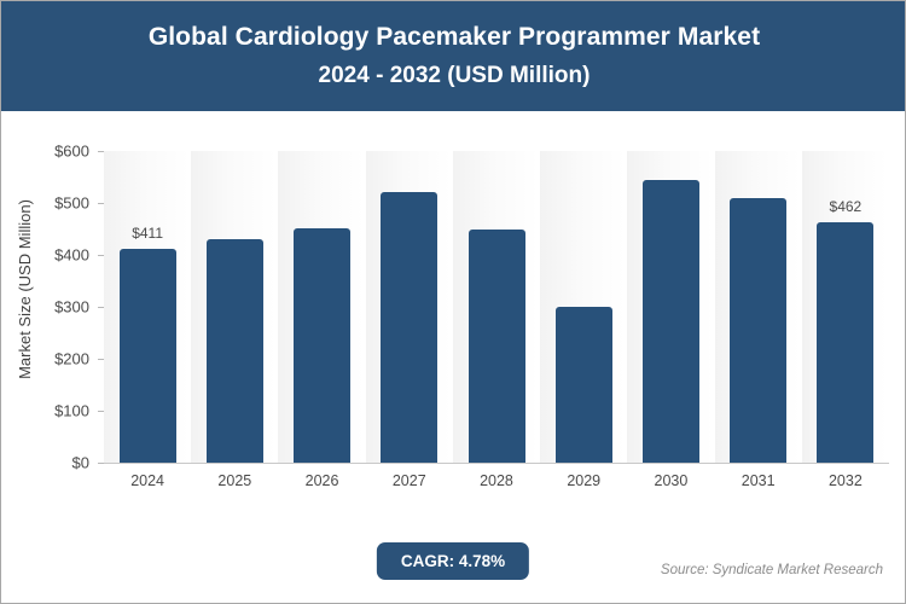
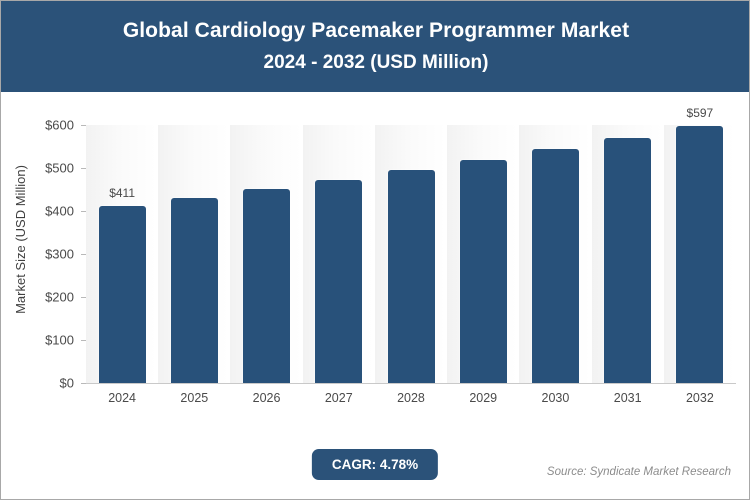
2027: $520 -> $470
2028: $450 -> $500
2029: $300 -> $520
2031: $510 -> $570
2032: $462 -> $597
